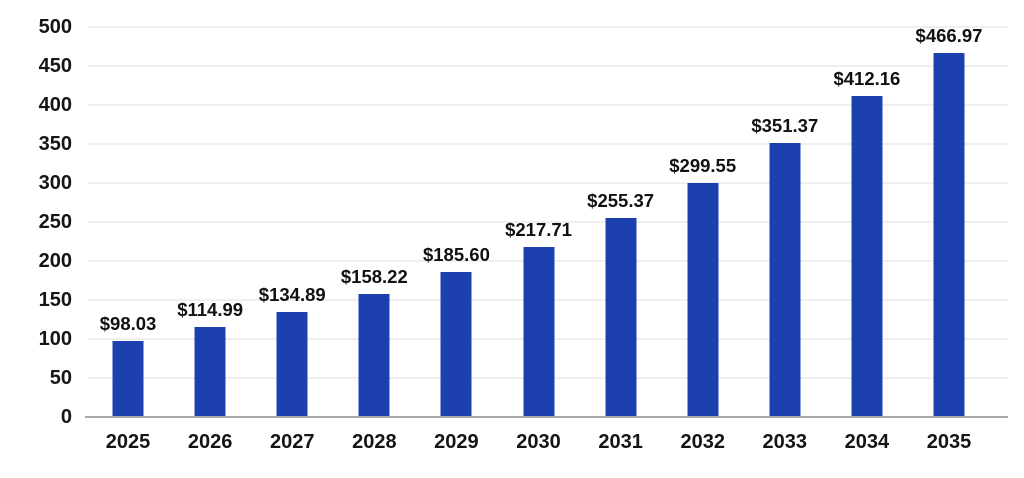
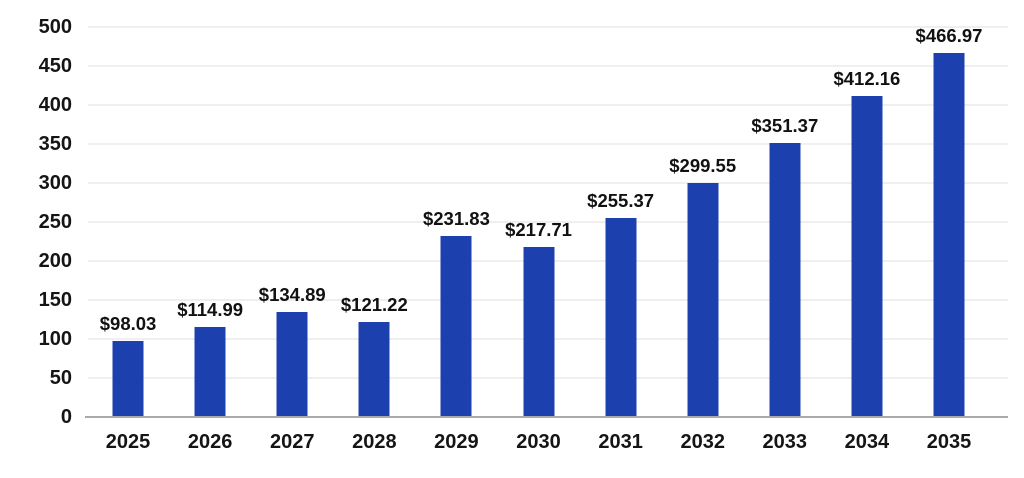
2028: $158.22 -> $121.22
2029: $185.60 -> $231.83
